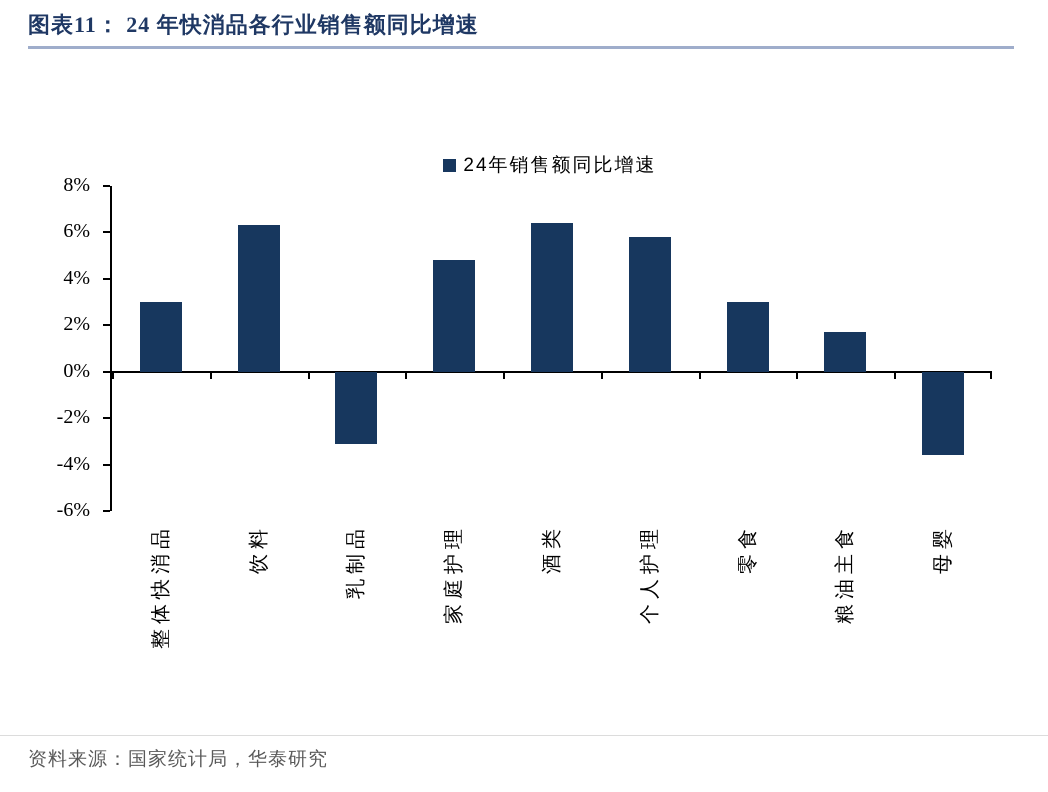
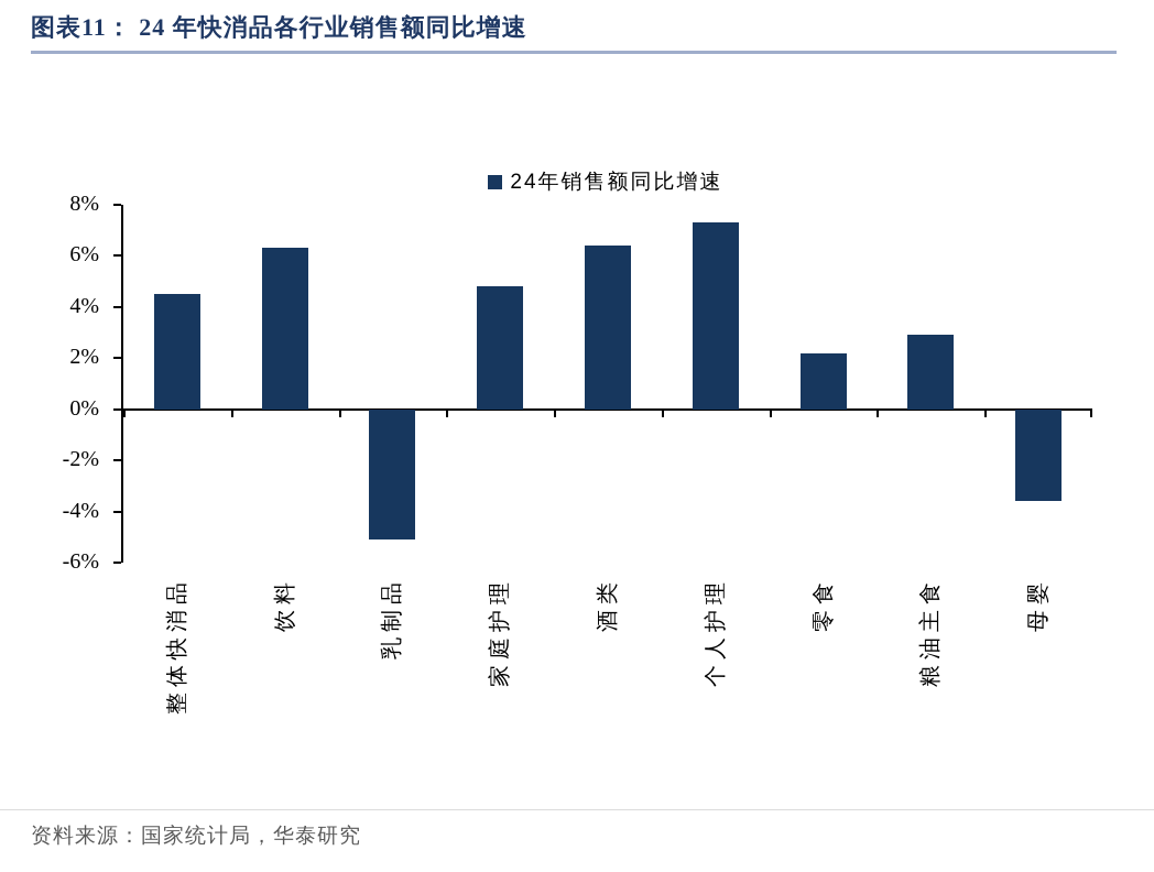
整体快消品: 3.0% -> 4.5%
乳制品: -3.1% -> -5.1%
个人护理: 5.8% -> 7.3%
零食: 3.0% -> 2.2%
粮油主食: 1.7% -> 2.9%
